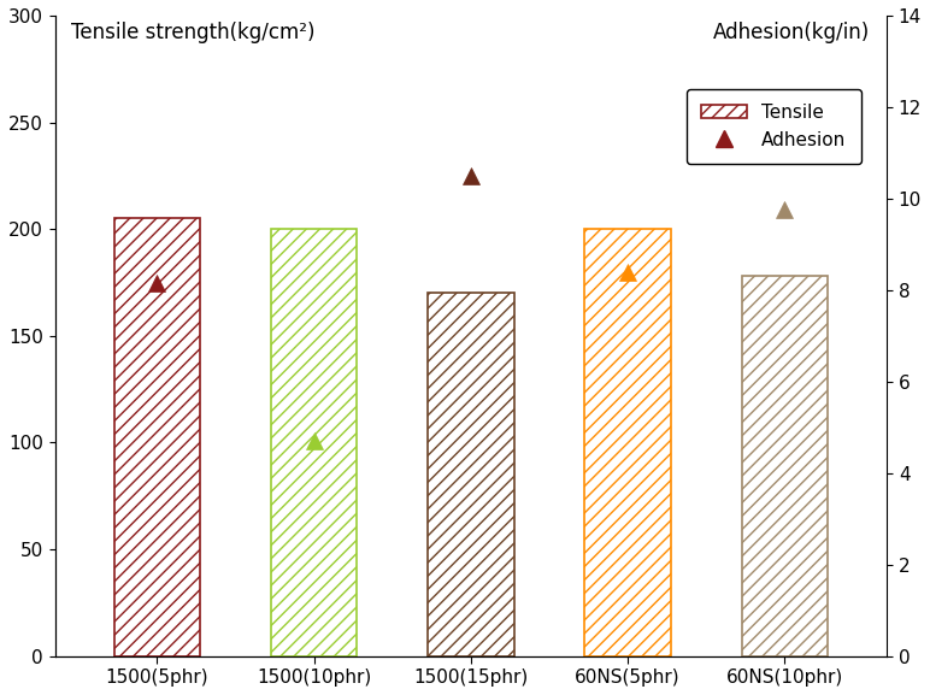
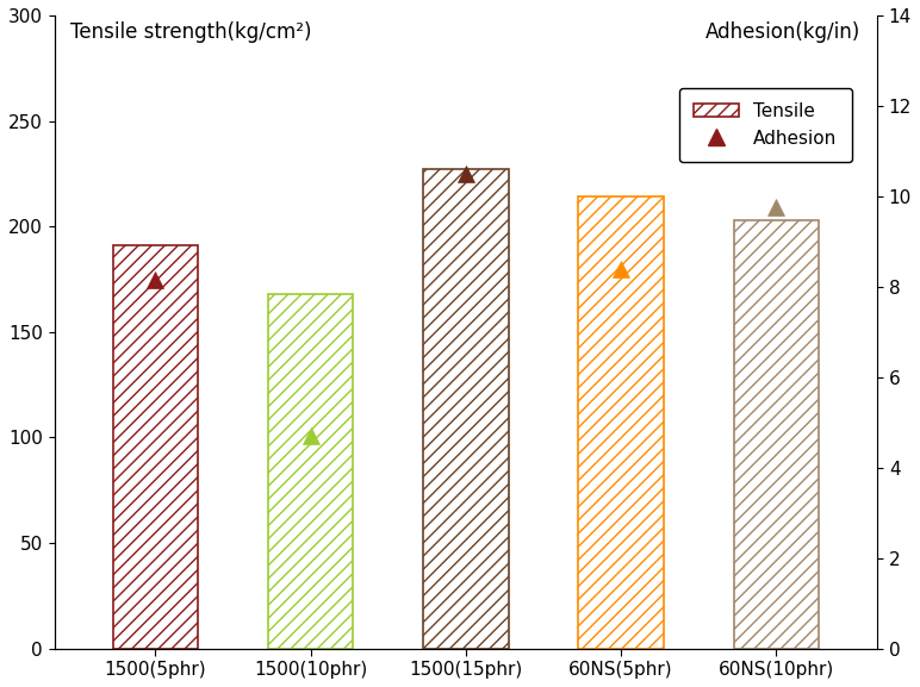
1500(5phr): 205 -> 191
1500(10phr): 200 -> 168
1500(15phr): 170 -> 227
60NS(5phr): 200 -> 214
60NS(10phr): 178 -> 203
